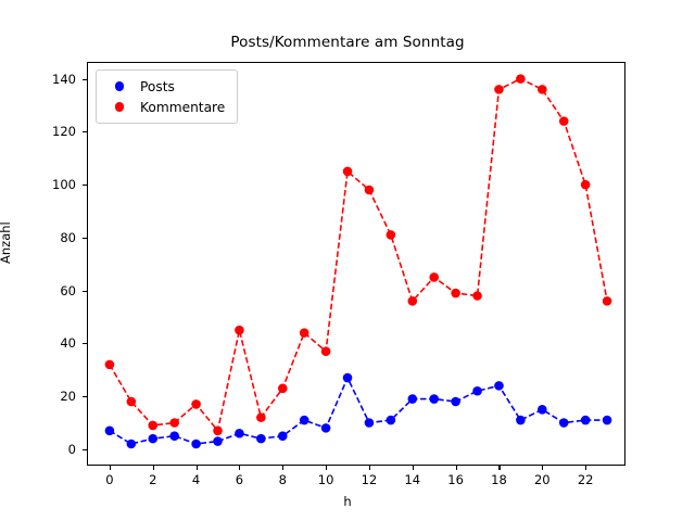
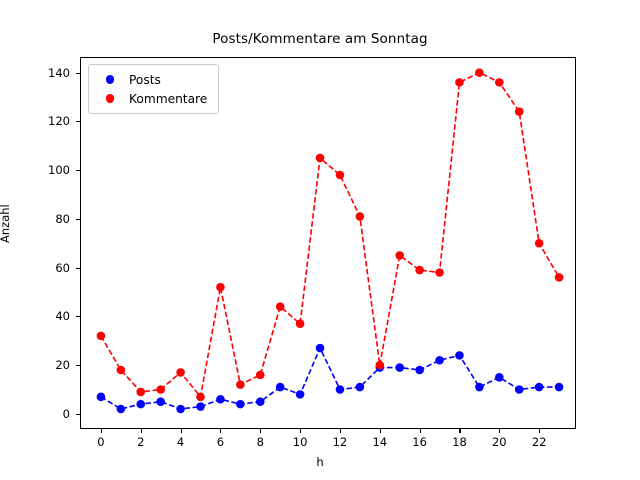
Kommentare/6: 45 -> 52
Kommentare/8: 23 -> 16
Kommentare/14: 56 -> 20
Kommentare/22: 100 -> 70
